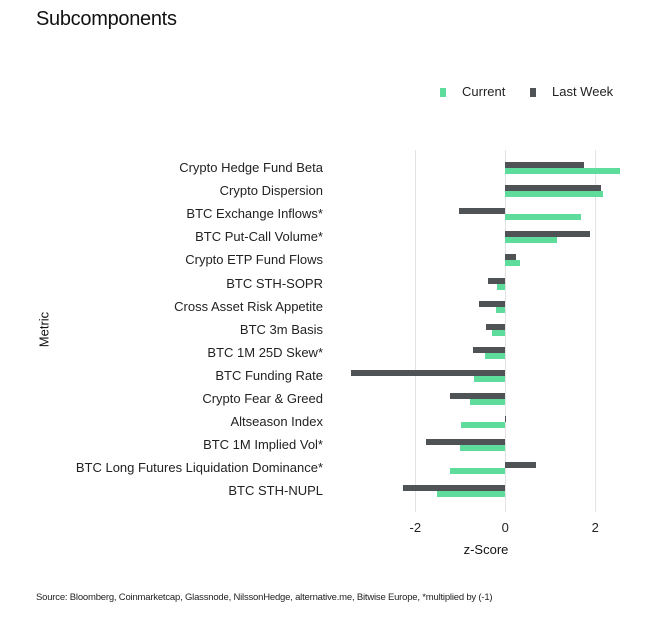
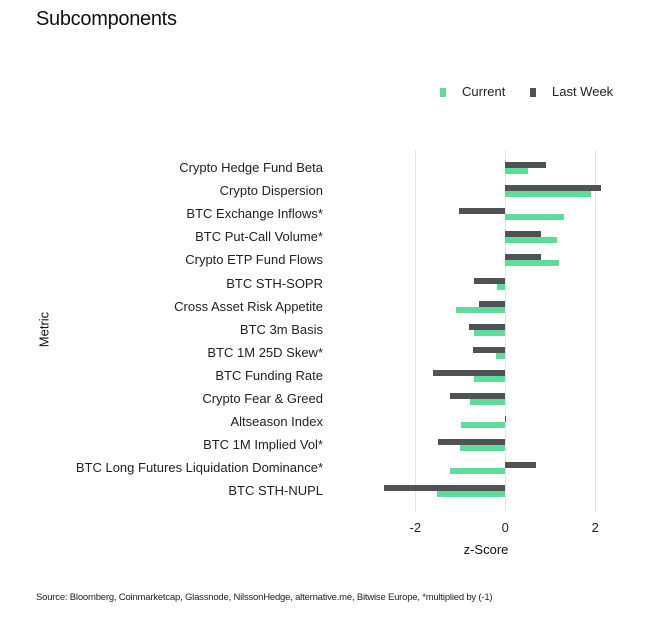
Current/Crypto Hedge Fund Beta: 2.5 -> 0.5
Last Week/Crypto Hedge Fund Beta: 1.8 -> 0.9
Current/Crypto Dispersion: 2.2 -> 1.9
Current/BTC Exchange Inflows*: 1.7 -> 1.3
Last Week/BTC Put-Call Volume*: 1.9 -> 0.8
Current/Crypto ETP Fund Flows: 0.3 -> 1.2
Last Week/Crypto ETP Fund Flows: 0.2 -> 0.8
Last Week/BTC STH-SOPR: -0.4 -> -0.7
Current/Cross Asset Risk Appetite: -0.2 -> -1.1
Current/BTC 3m Basis: -0.3 -> -0.7
Last Week/BTC 3m Basis: -0.4 -> -0.8
Current/BTC 1M 25D Skew*: -0.5 -> -0.2
Last Week/BTC Funding Rate: -3.4 -> -1.6
Last Week/BTC 1M Implied Vol*: -1.8 -> -1.5
Last Week/BTC STH-NUPL: -2.3 -> -2.7
